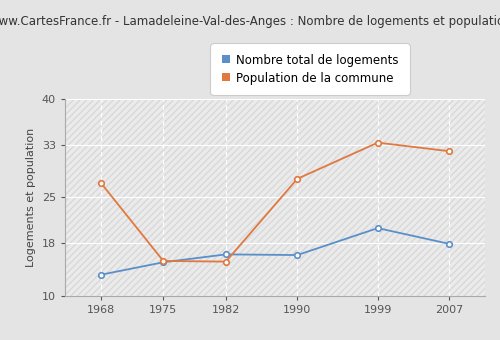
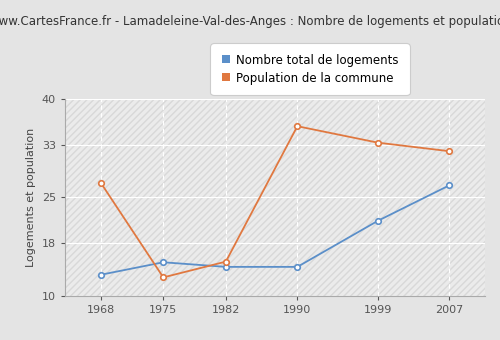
Population de la commune/1975: 15.3 -> 12.8
Nombre total de logements/1982: 16.3 -> 14.4
Nombre total de logements/1990: 16.2 -> 14.4
Population de la commune/1990: 27.8 -> 35.8
Nombre total de logements/1999: 20.3 -> 21.4
Nombre total de logements/2007: 17.9 -> 26.8
